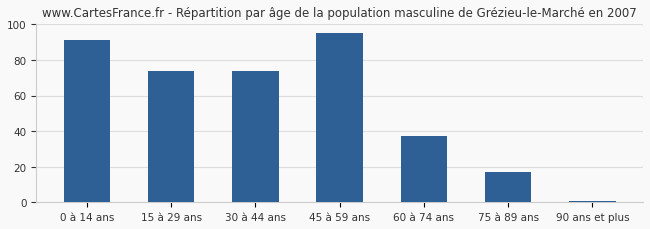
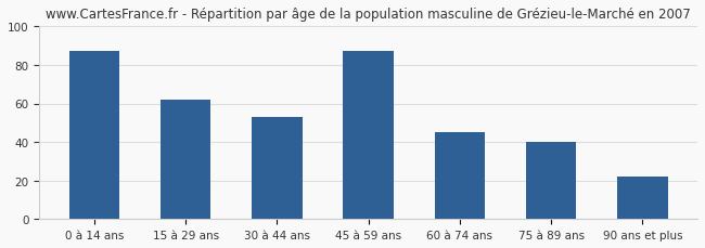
0 à 14 ans: 91 -> 87
15 à 29 ans: 74 -> 62
30 à 44 ans: 74 -> 53
45 à 59 ans: 95 -> 87
60 à 74 ans: 37 -> 45
75 à 89 ans: 17 -> 40
90 ans et plus: 1 -> 22
